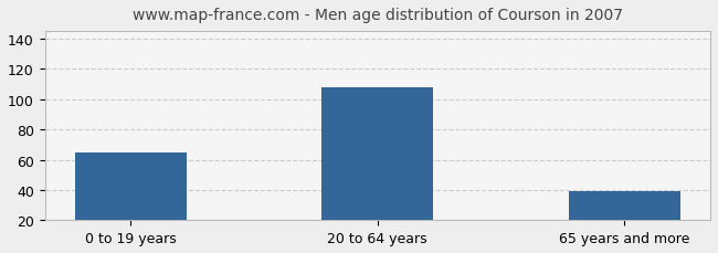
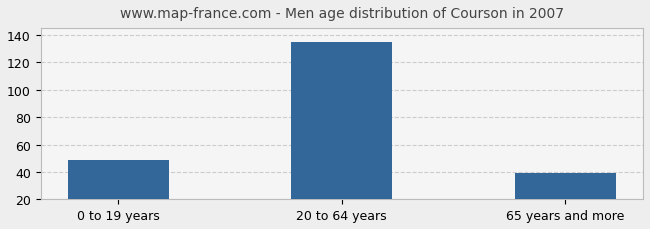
0 to 19 years: 65 -> 49
20 to 64 years: 108 -> 135
